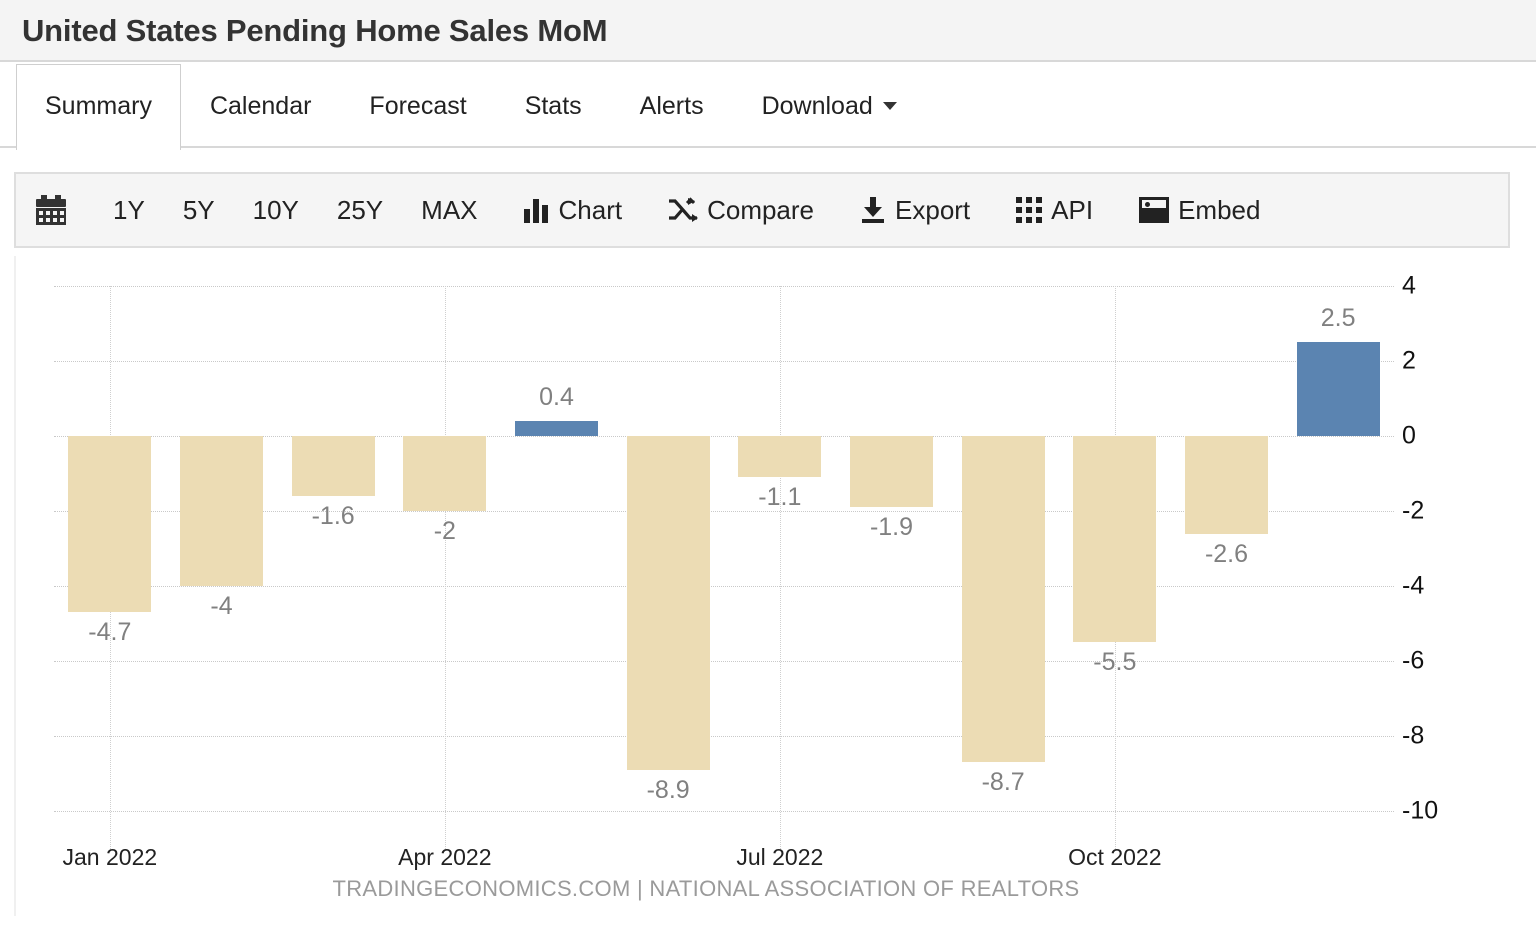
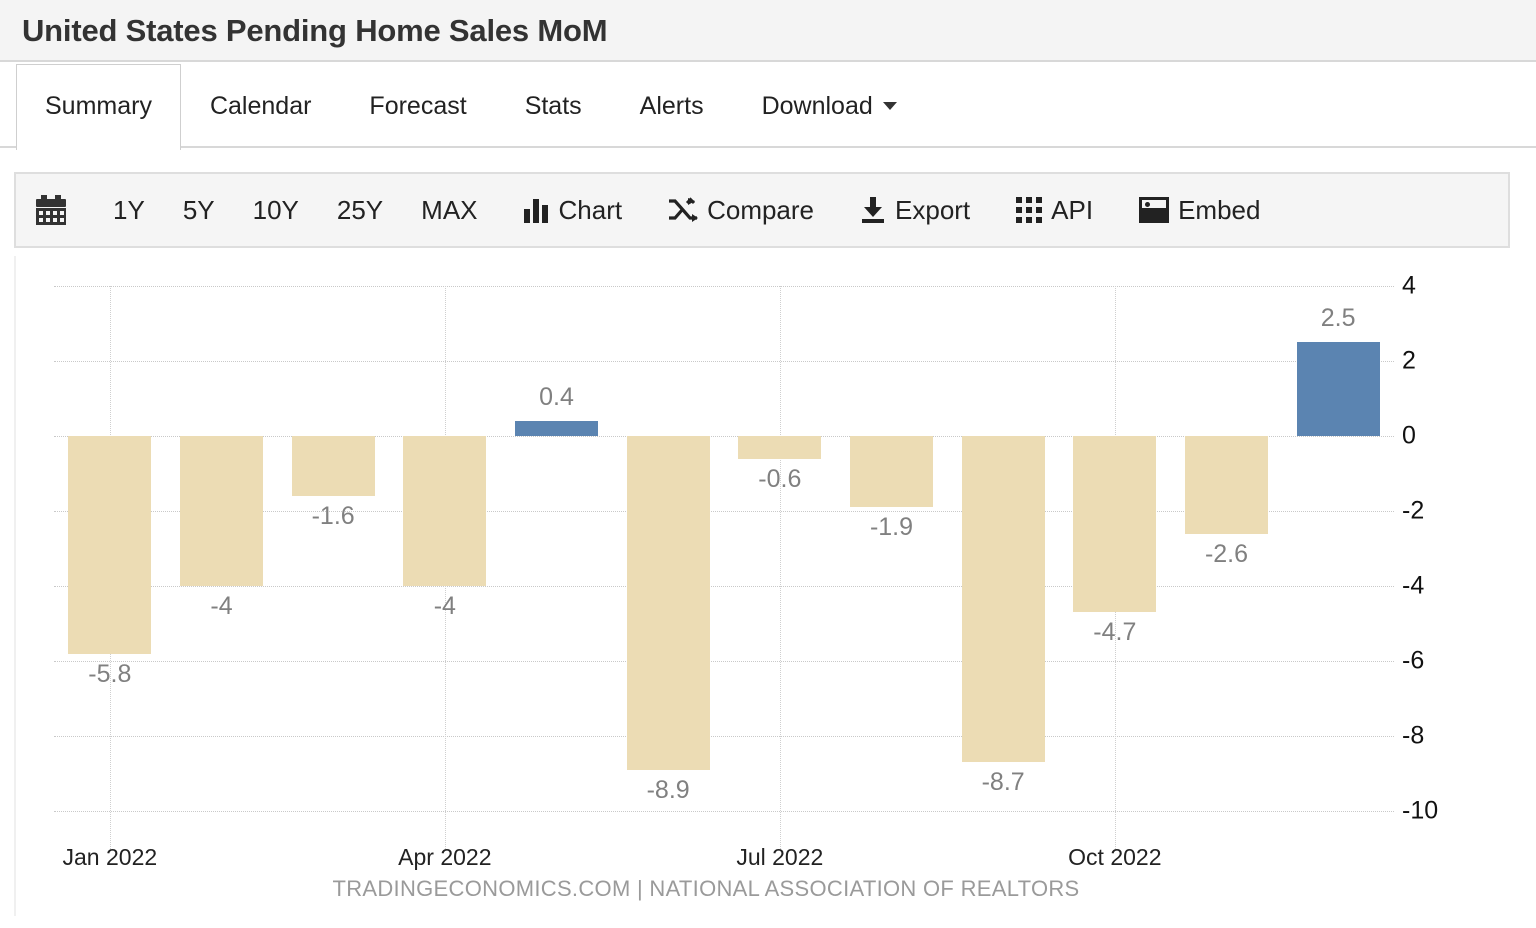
Jan 2022: -4.7 -> -5.8
Apr 2022: -2 -> -4
Jul 2022: -1.1 -> -0.6
Oct 2022: -5.5 -> -4.7
